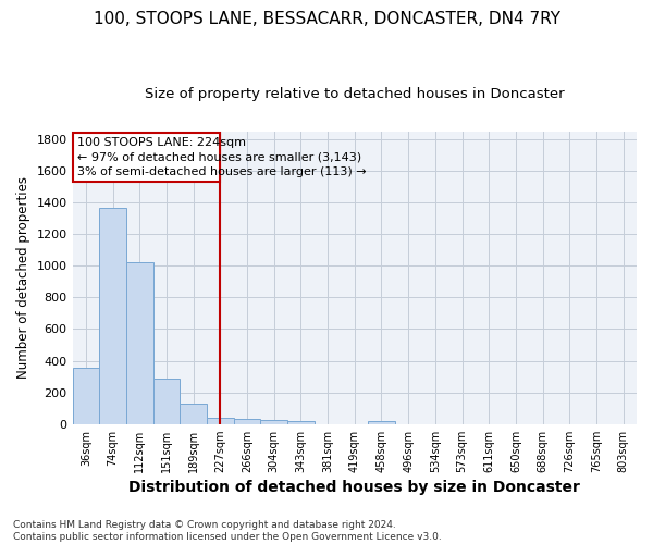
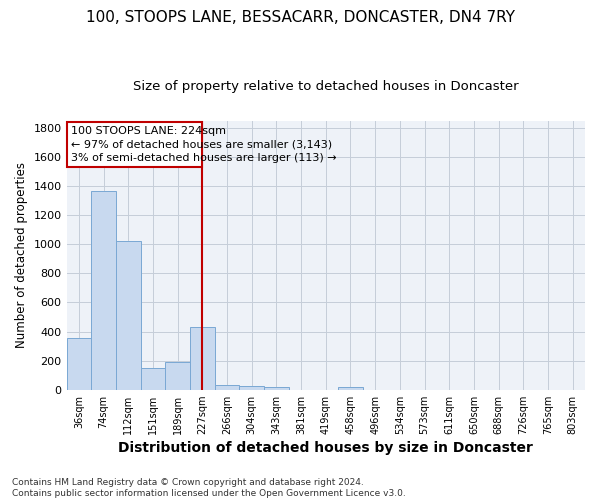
151sqm: 290 -> 150
189sqm: 130 -> 190
227sqm: 40 -> 430
